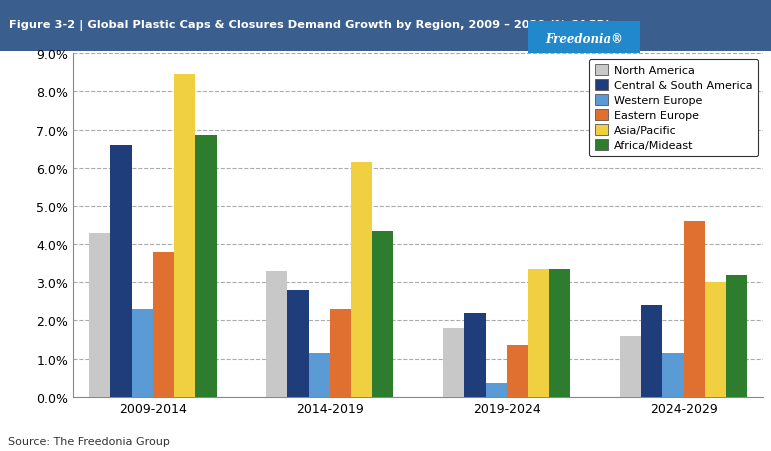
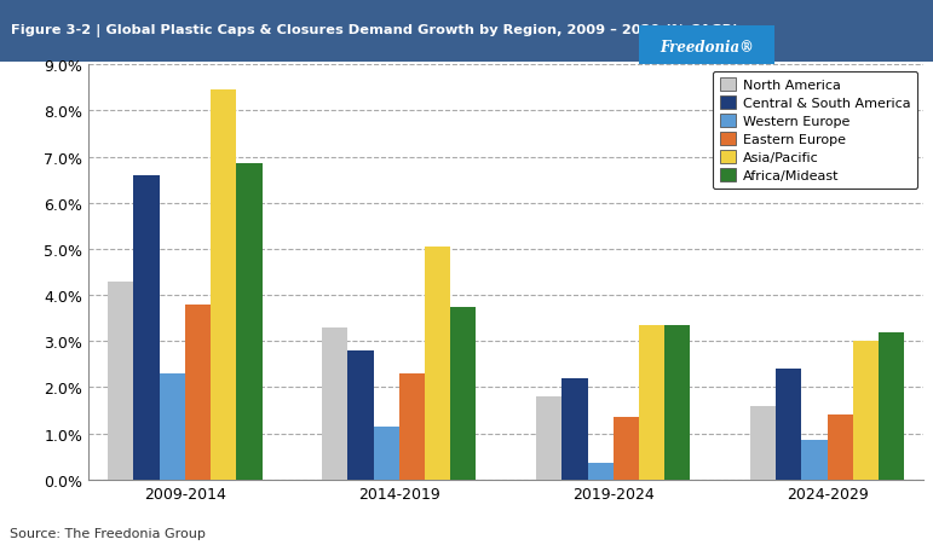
Asia/Pacific/2014-2019: 6.15% -> 5.05%
Africa/Mideast/2014-2019: 4.35% -> 3.75%
Western Europe/2024-2029: 1.15% -> 0.85%
Eastern Europe/2024-2029: 4.60% -> 1.40%
